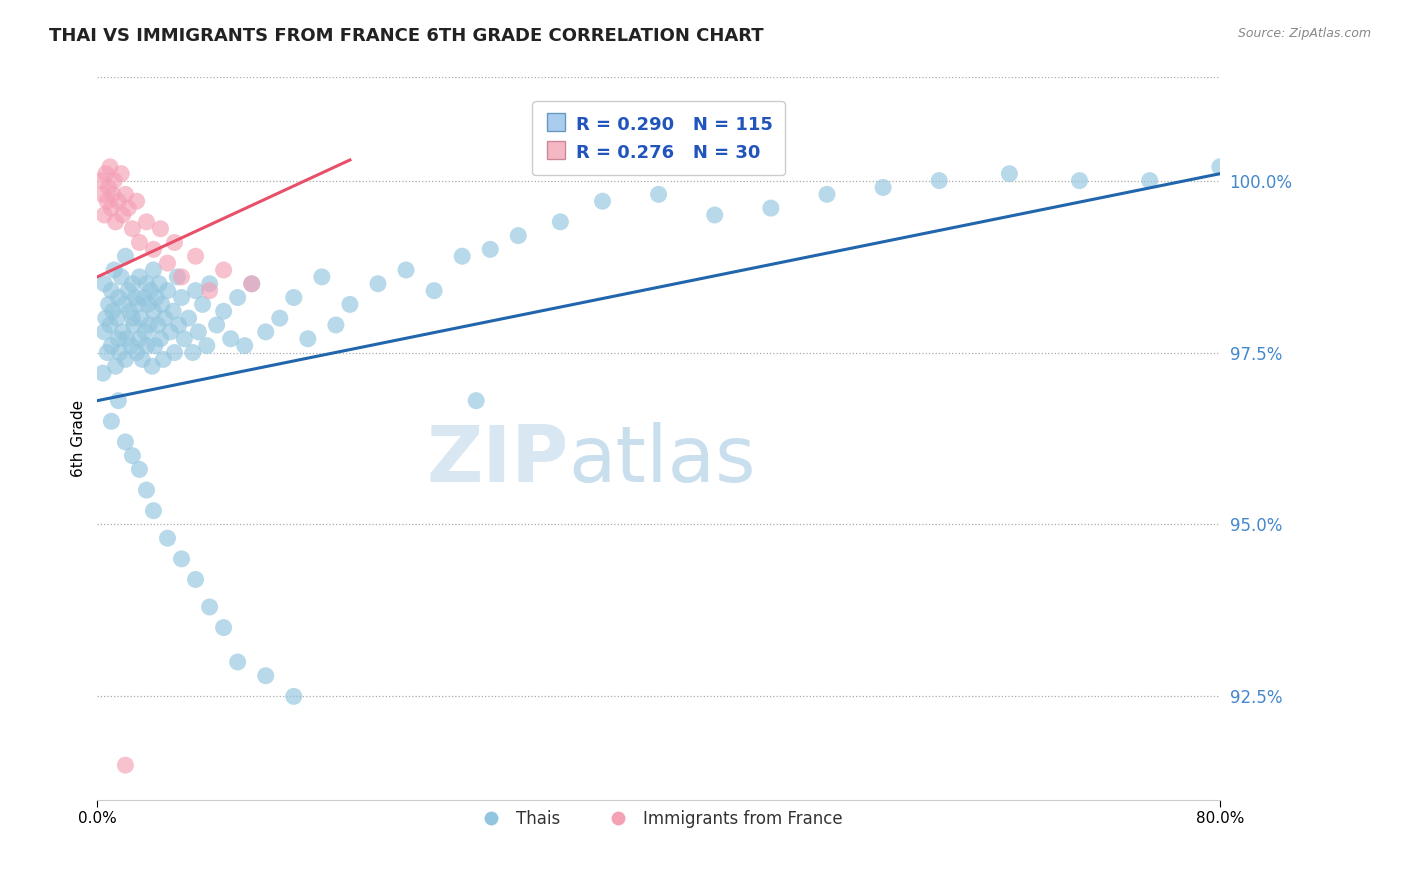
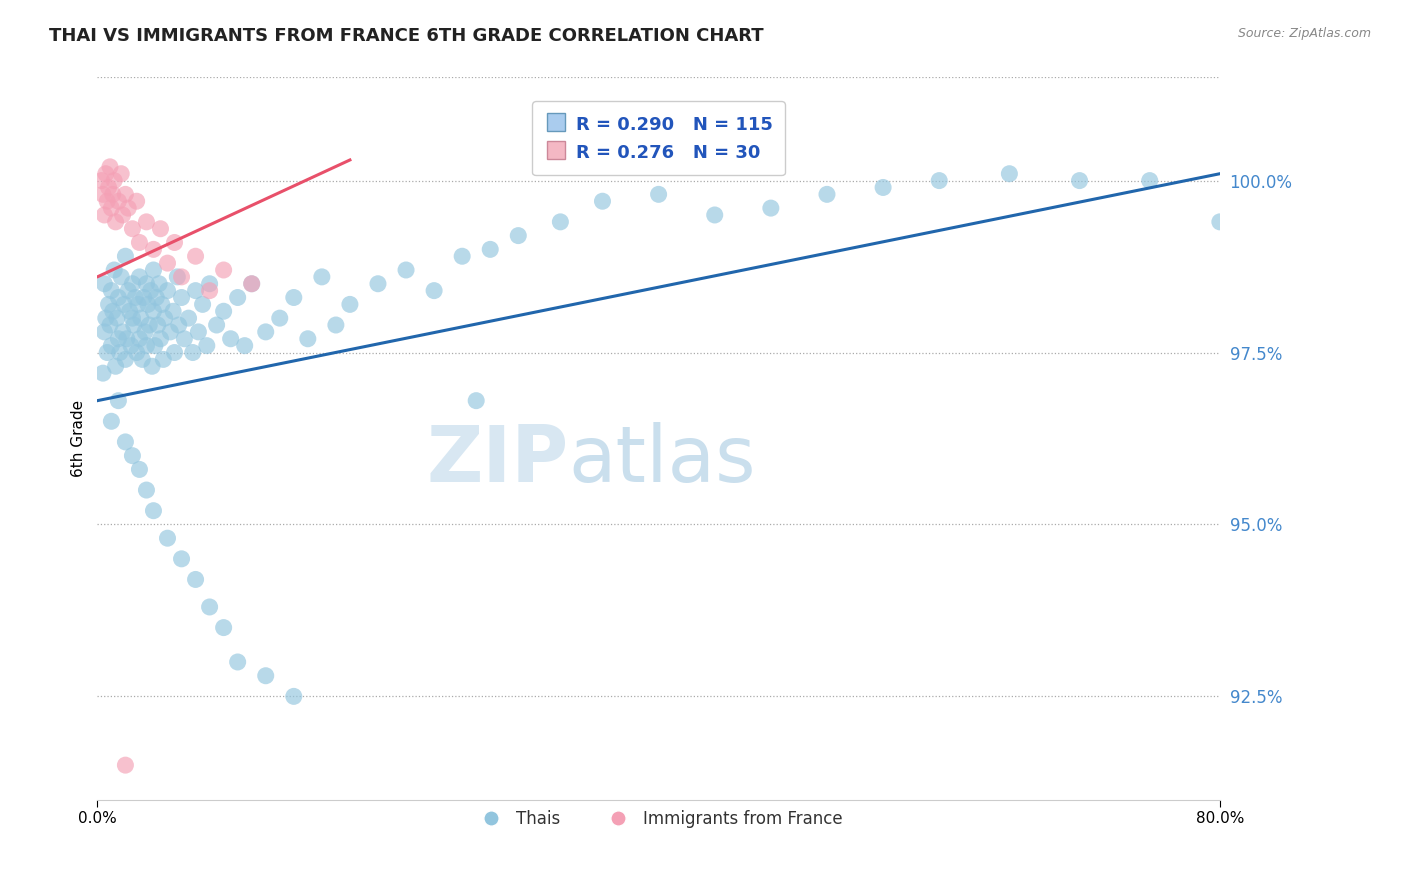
Thais/80.0%: 100.2% -> 99.4%
